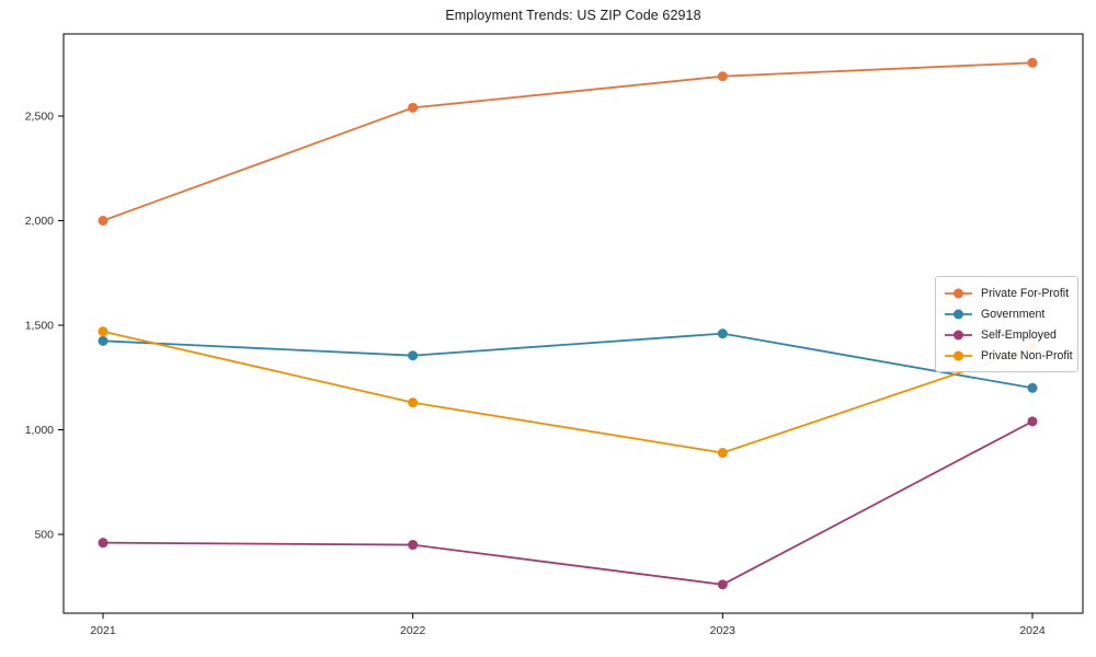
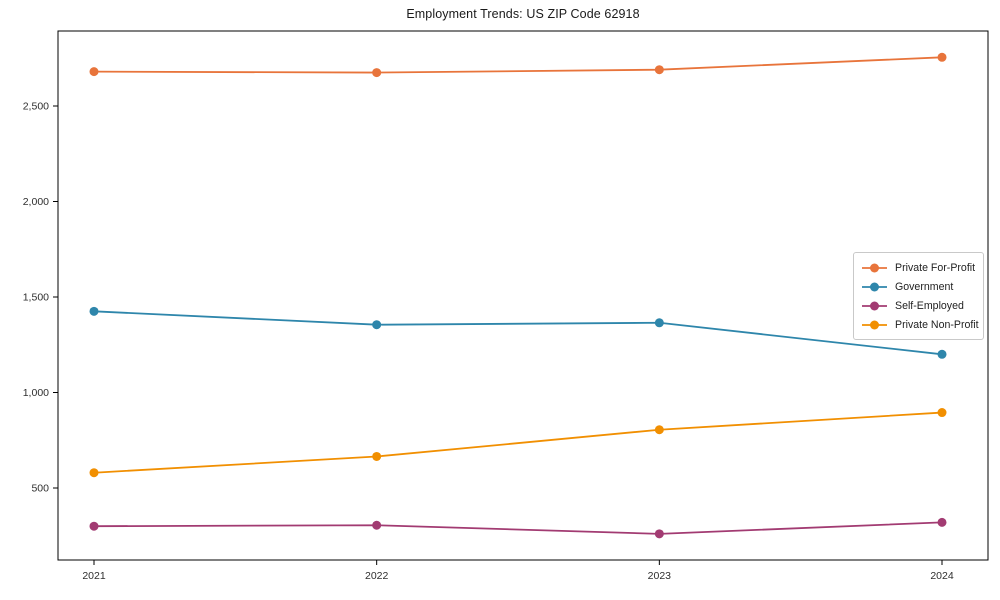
Private For-Profit/2021: 2000 -> 2680
Self-Employed/2021: 460 -> 300
Private Non-Profit/2021: 1470 -> 580
Private For-Profit/2022: 2540 -> 2680
Self-Employed/2022: 450 -> 300
Private Non-Profit/2022: 1130 -> 660
Government/2023: 1460 -> 1360
Private Non-Profit/2023: 890 -> 800
Self-Employed/2024: 1040 -> 320
Private Non-Profit/2024: 1390 -> 900
